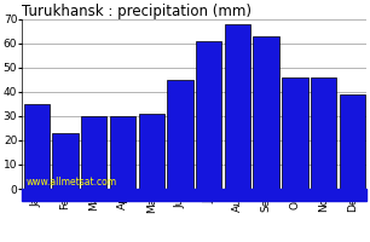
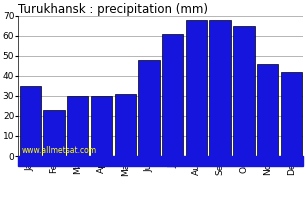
Jun: 45 -> 48
Sep: 63 -> 68
Oct: 46 -> 65
Dec: 39 -> 42
